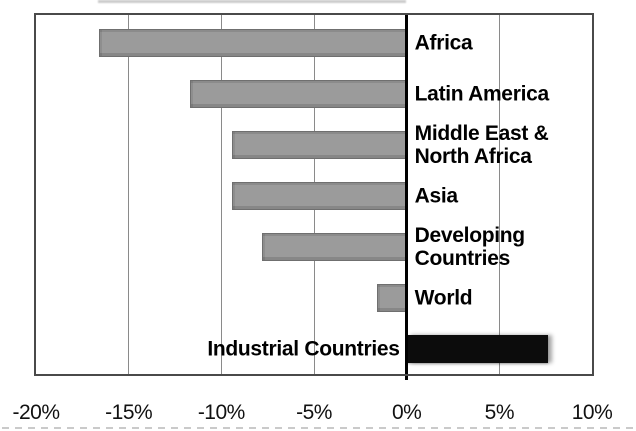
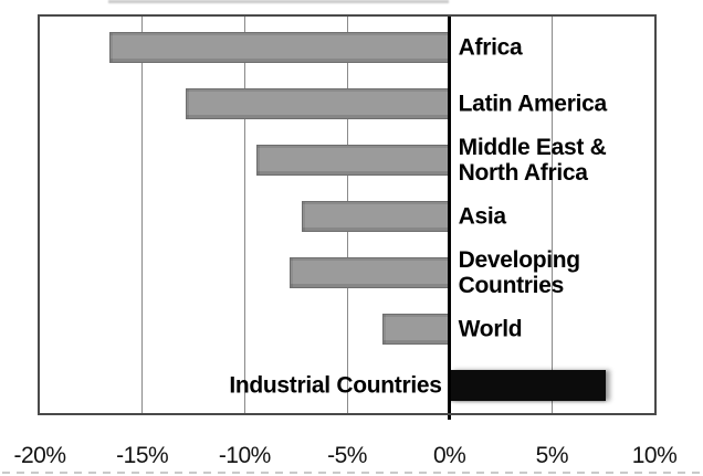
Latin America: -11.7% -> -12.9%
Asia: -9.4% -> -7.2%
World: -1.6% -> -3.3%
